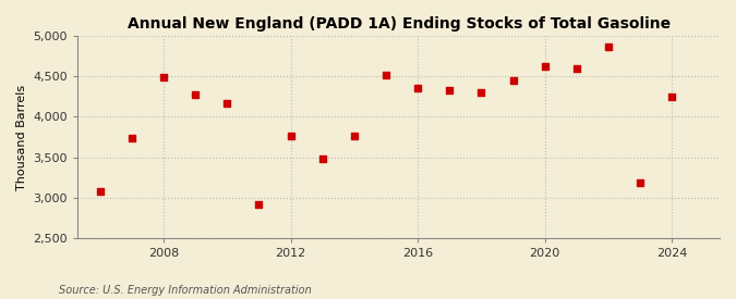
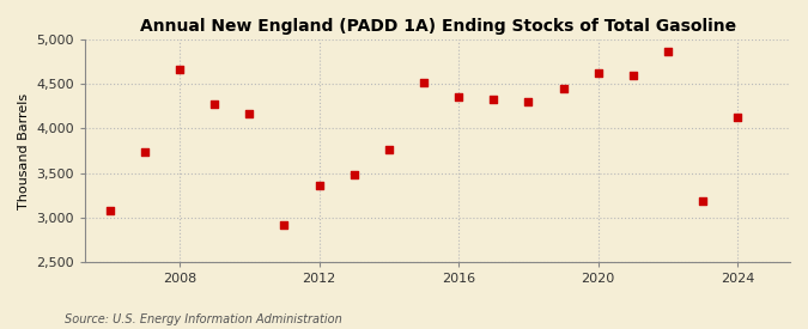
2008: 4,490 -> 4,660
2012: 3,760 -> 3,360
2024: 4,250 -> 4,120
